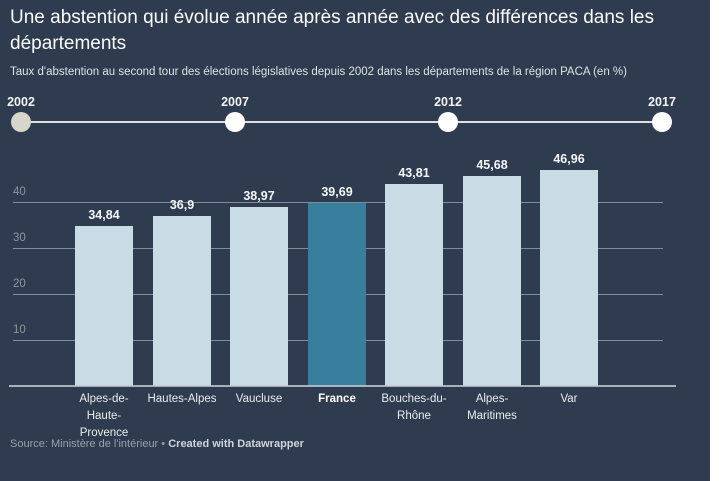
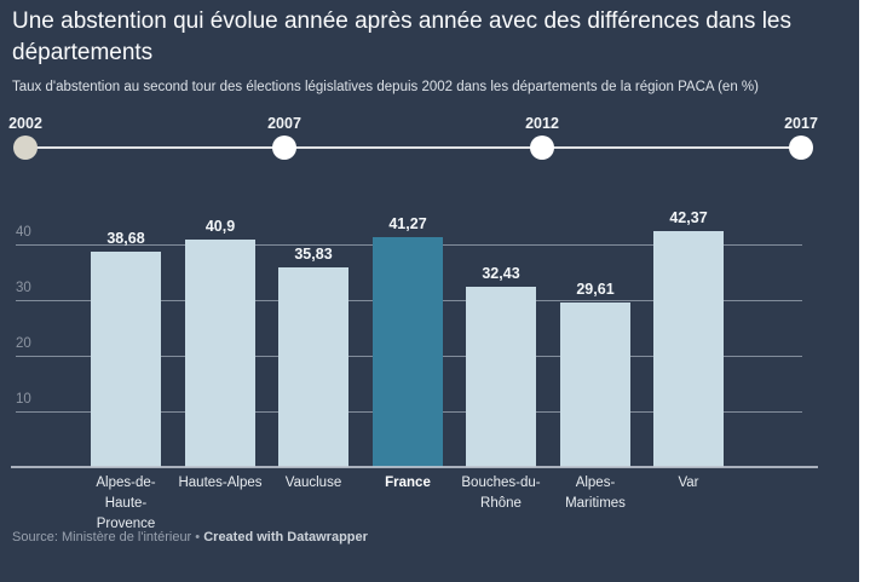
Alpes-de-Haute-Provence: 34,84 -> 38,68
Hautes-Alpes: 36,9 -> 40,9
Vaucluse: 38,97 -> 35,83
France: 39,69 -> 41,27
Bouches-du-Rhône: 43,81 -> 32,43
Alpes-Maritimes: 45,68 -> 29,61
Var: 46,96 -> 42,37
